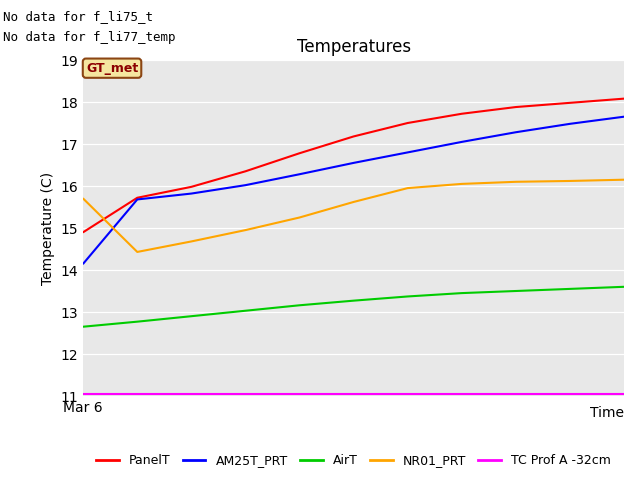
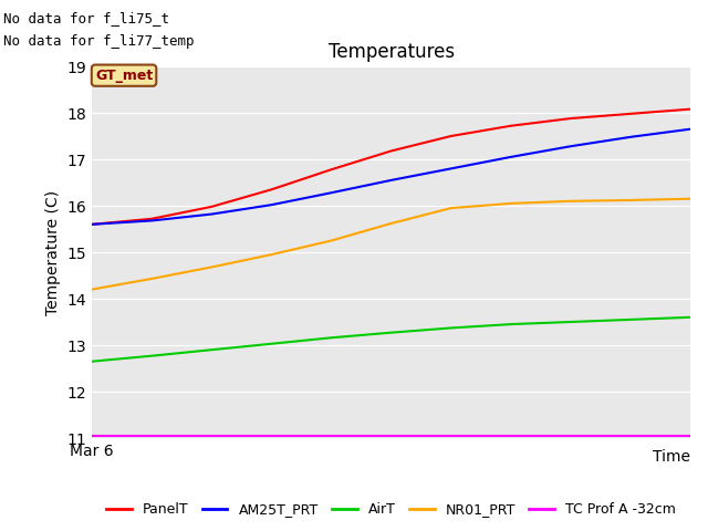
PanelT/Mar 6: 14.90 -> 15.60
AM25T_PRT/Mar 6: 14.15 -> 15.60
NR01_PRT/Mar 6: 15.70 -> 14.20
